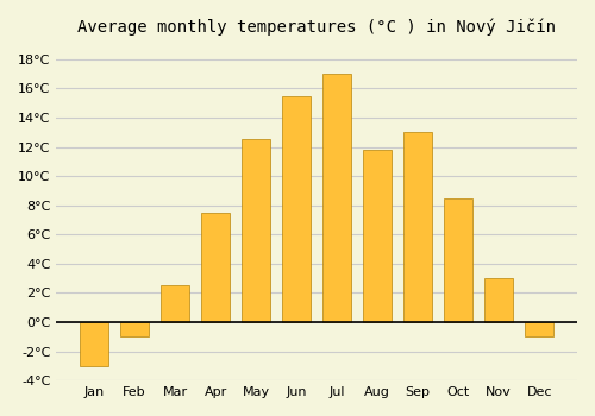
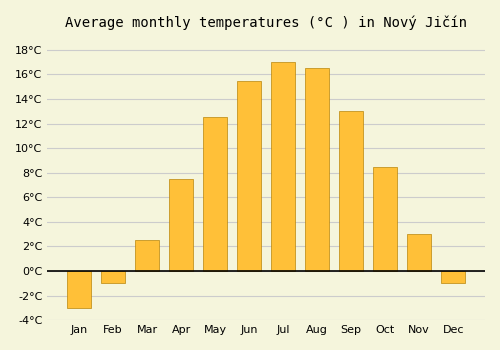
Aug: 11.8°C -> 16.5°C
